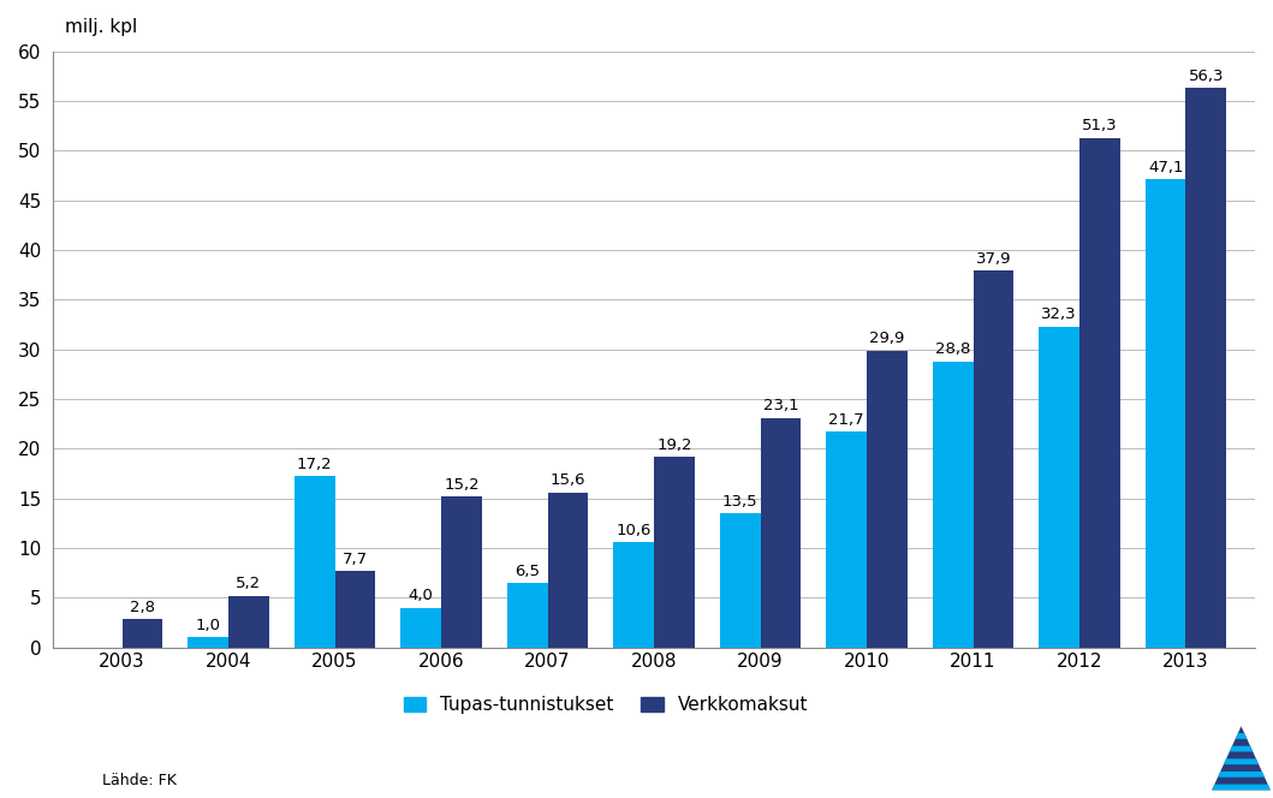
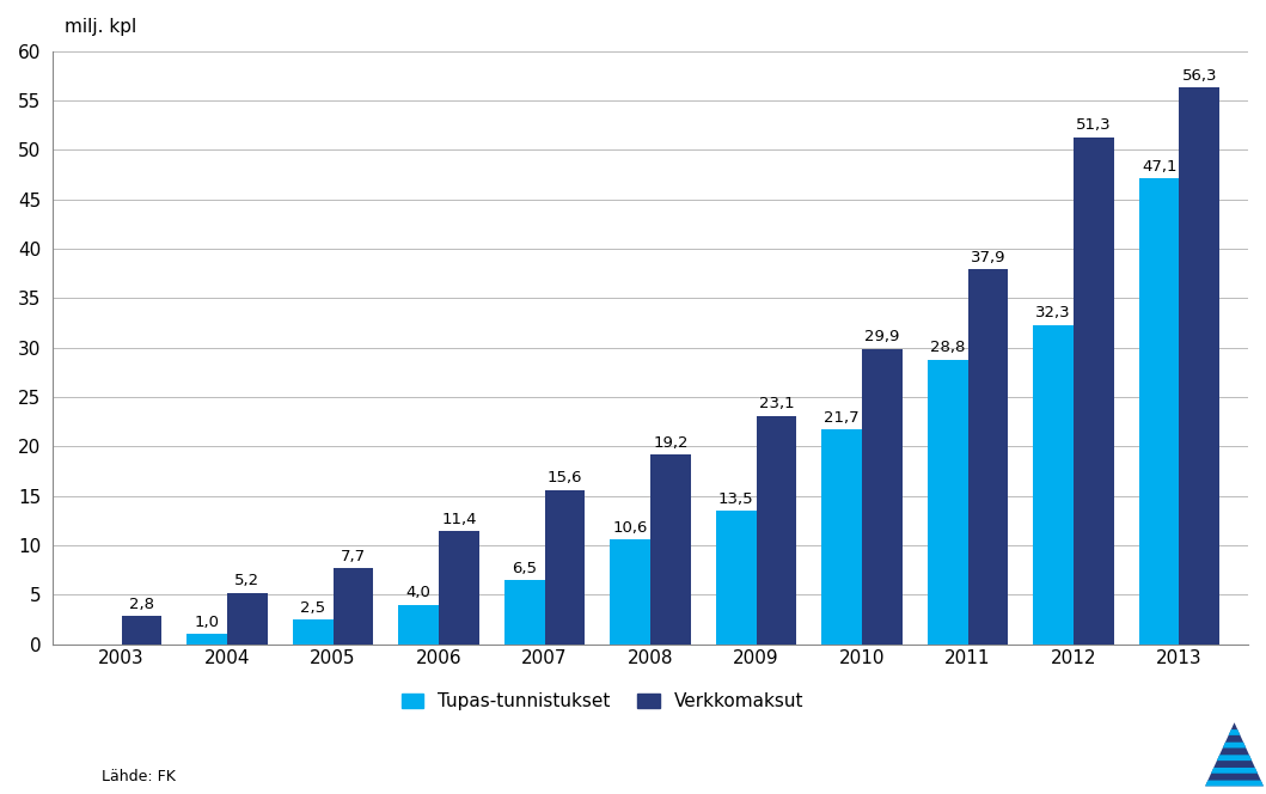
Tupas-tunnistukset/2005: 17,2 -> 2,5
Verkkomaksut/2006: 15,2 -> 11,4
